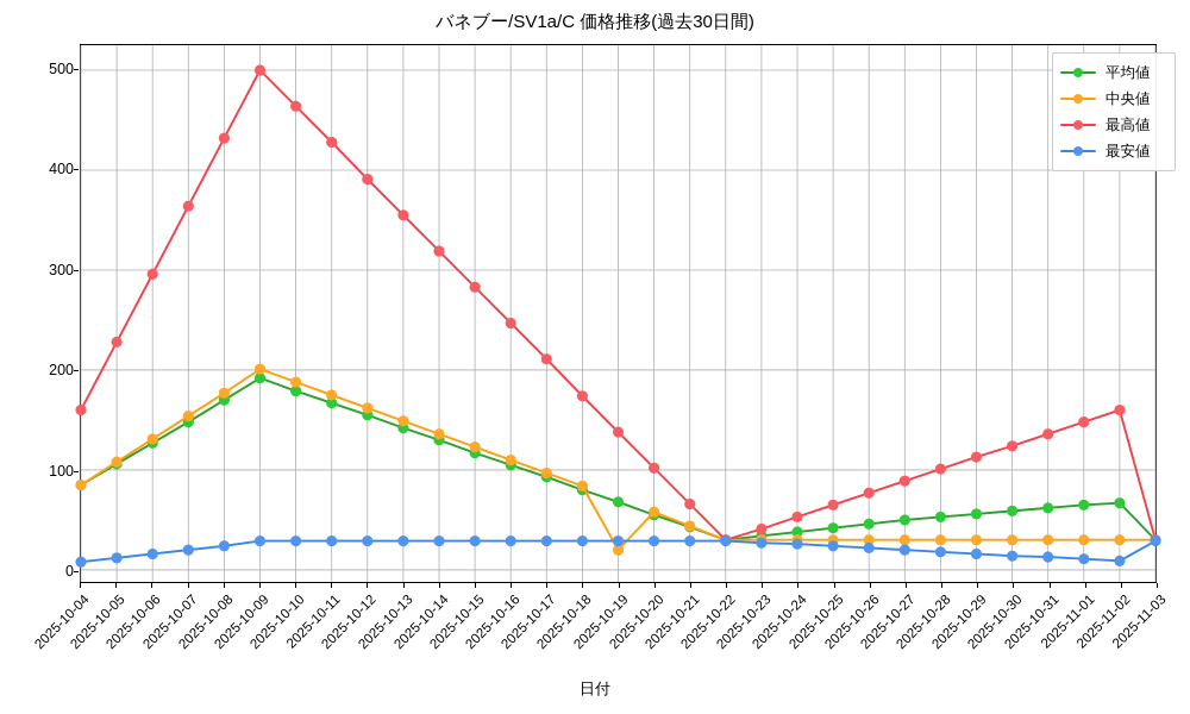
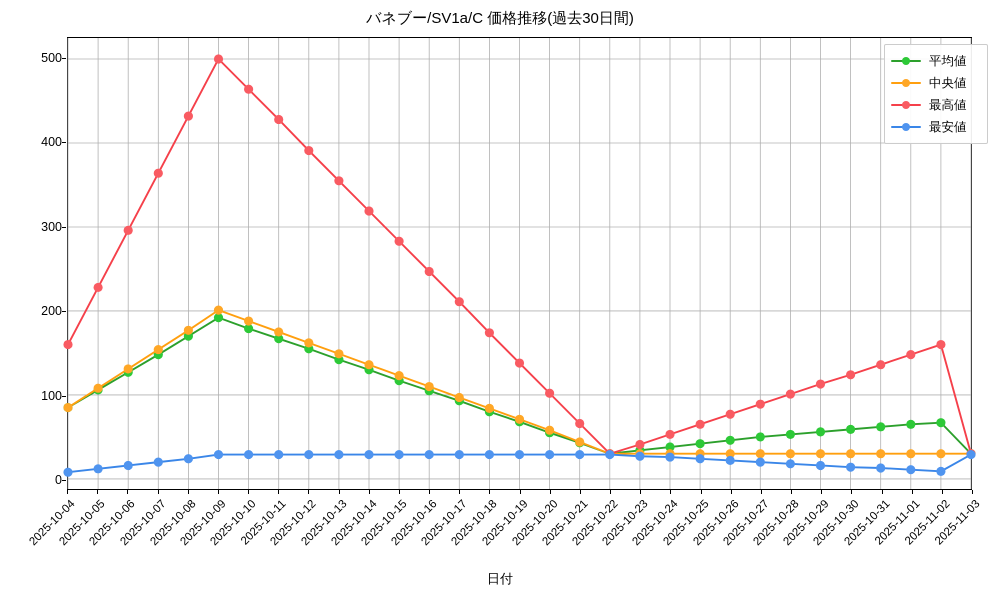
中央値/2025-10-19: 20 -> 70
